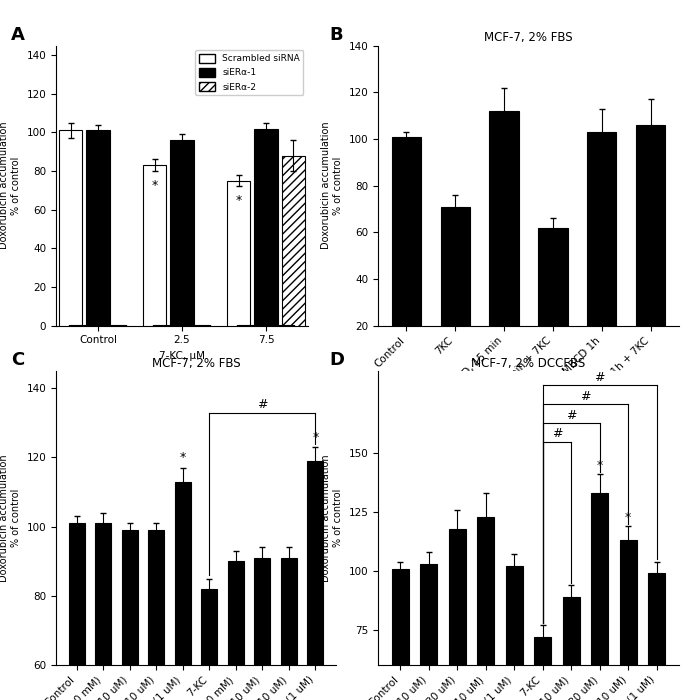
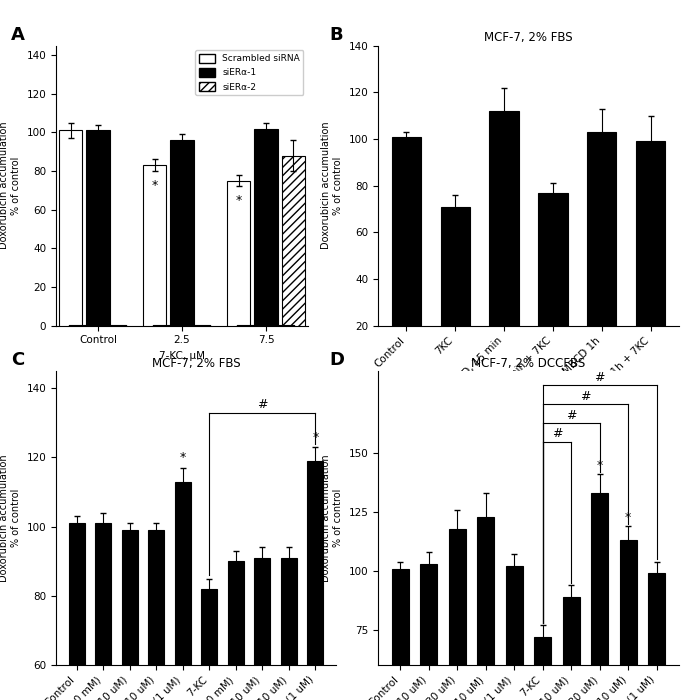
MBCD, 15 min + 7KC: 62 -> 77
MBCD 1h + 7KC: 106 -> 99
